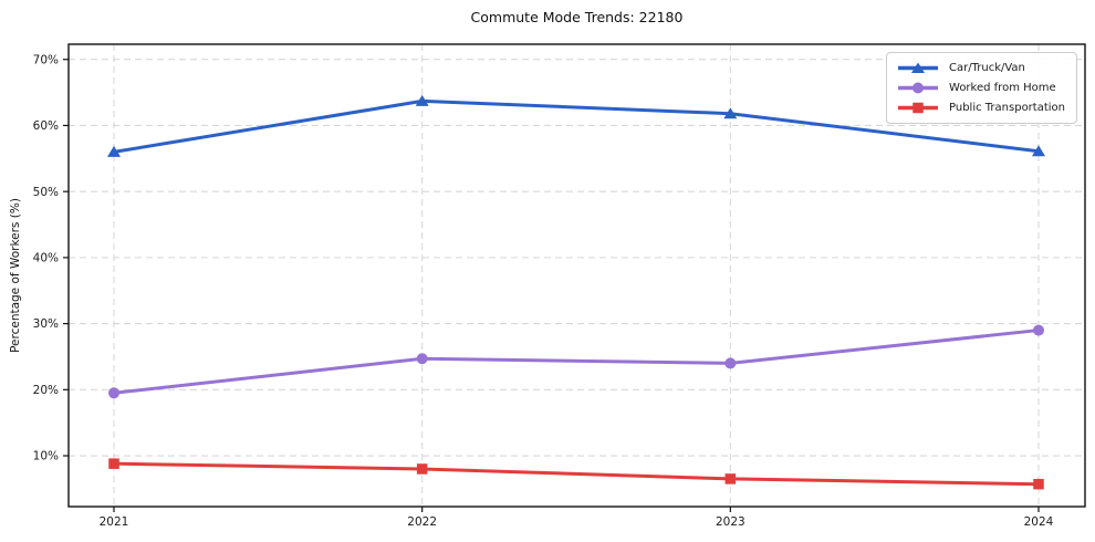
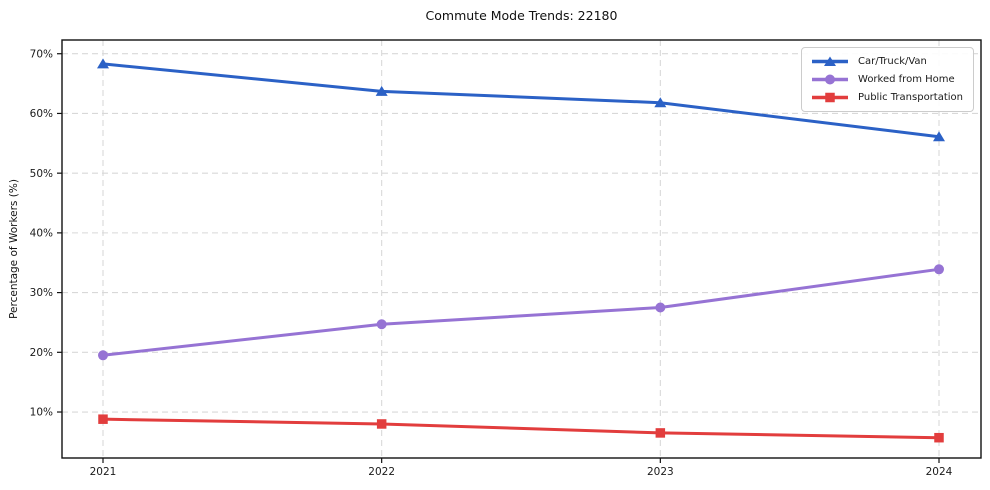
Car/Truck/Van/2021: 56% -> 68%
Worked from Home/2023: 24% -> 28%
Worked from Home/2024: 29% -> 34%
